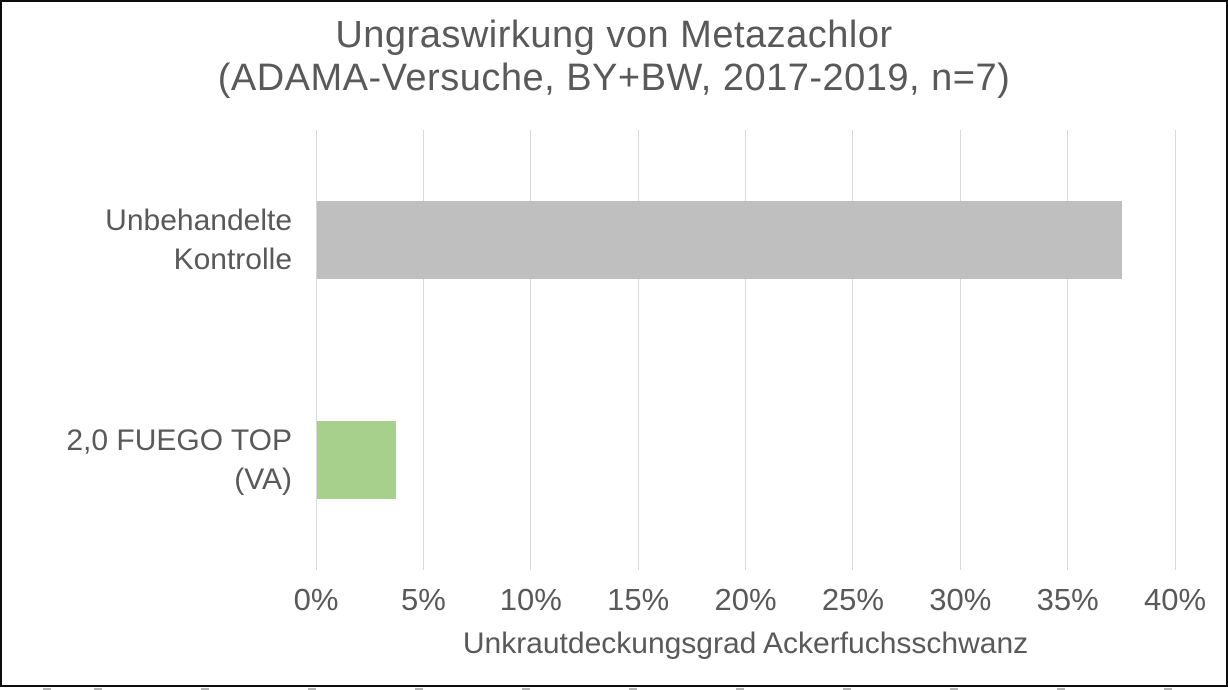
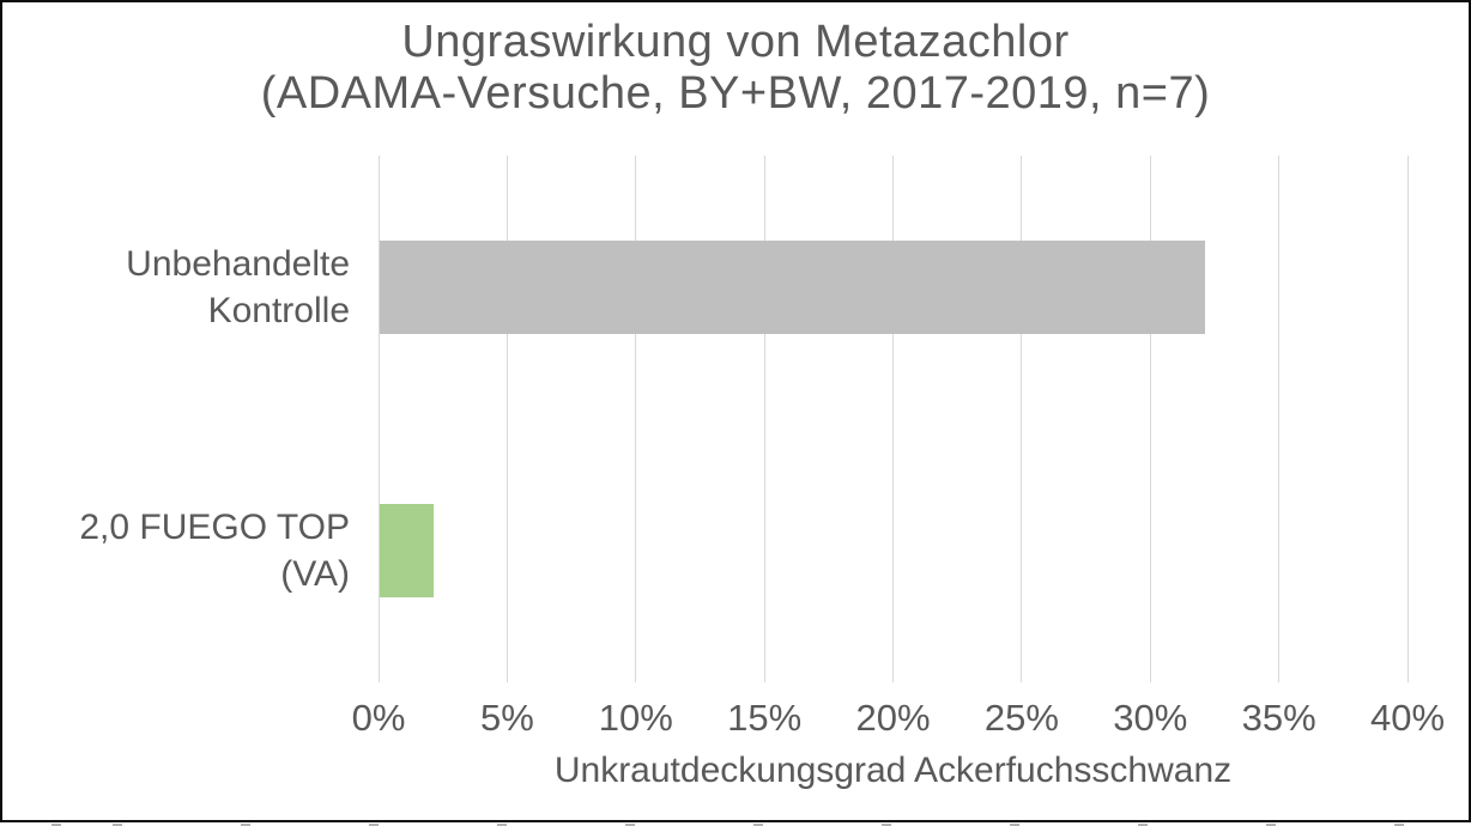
Unbehandelte Kontrolle: 37.5% -> 32.1%
2,0 FUEGO TOP (VA): 3.7% -> 2.1%
